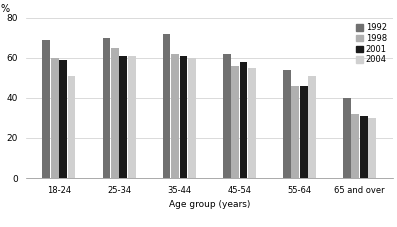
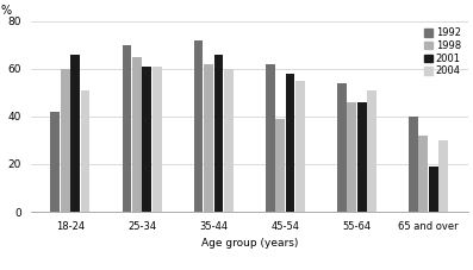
1992/18-24: 69 -> 42
2001/18-24: 59 -> 66
2001/35-44: 61 -> 66
1998/45-54: 56 -> 39
2001/65 and over: 31 -> 19
